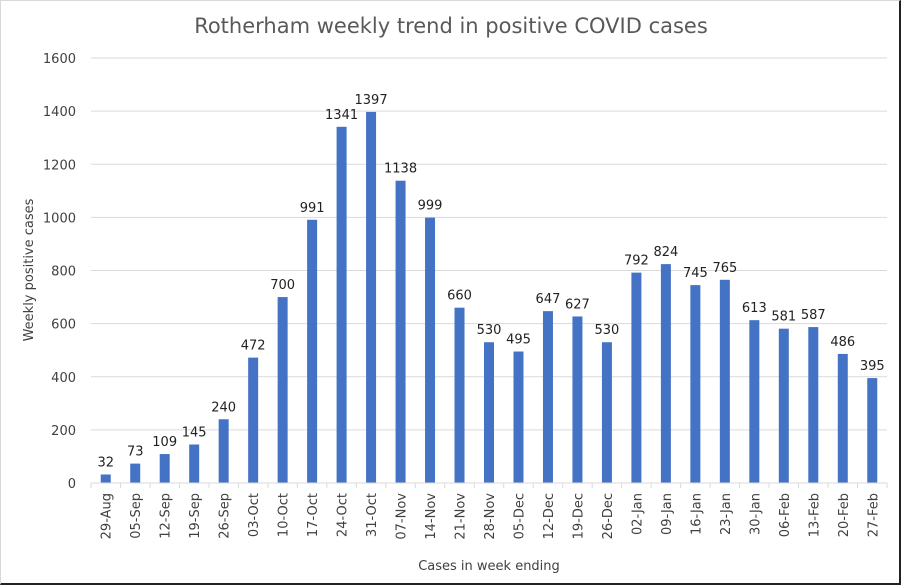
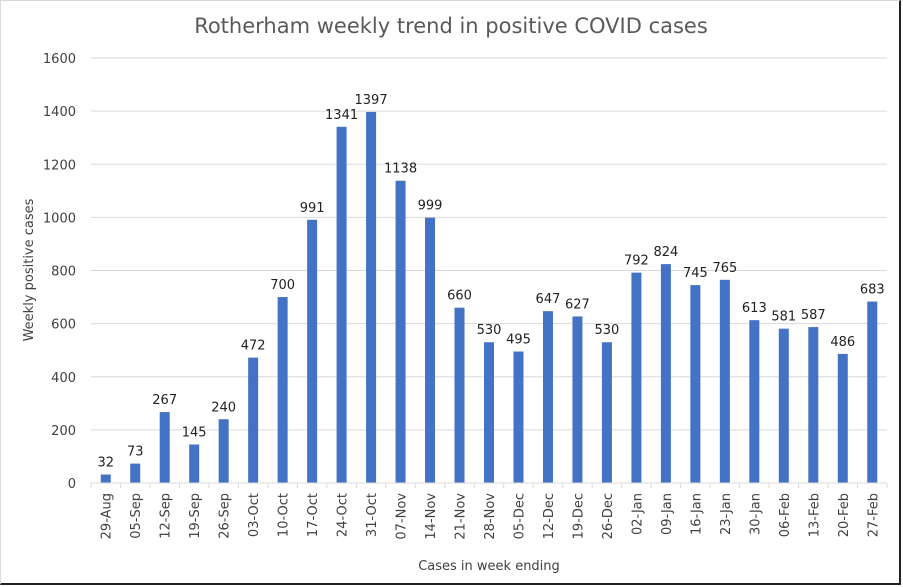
12-Sep: 109 -> 267
27-Feb: 395 -> 683
